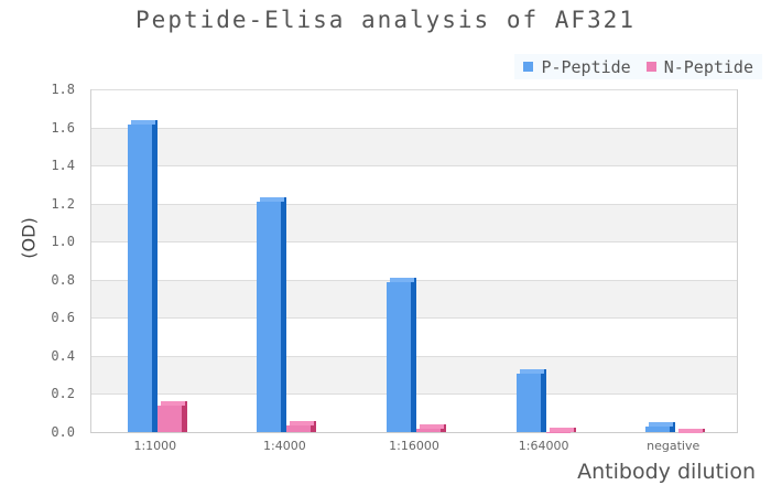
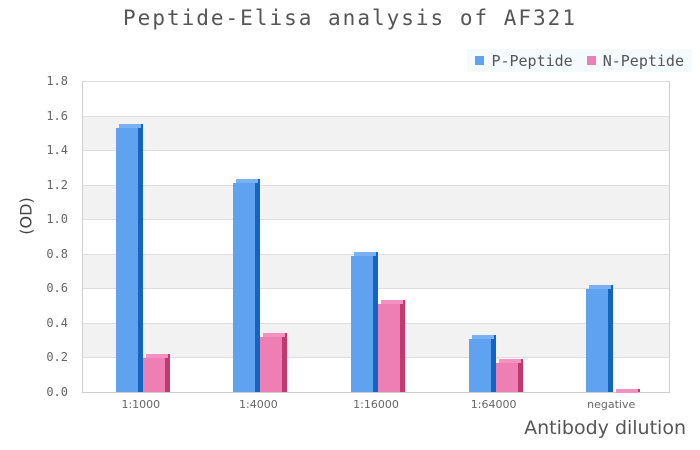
P-Peptide/1:1000: 1.64 -> 1.55
N-Peptide/1:1000: 0.16 -> 0.22
N-Peptide/1:4000: 0.06 -> 0.34
N-Peptide/1:16000: 0.04 -> 0.53
N-Peptide/1:64000: 0.03 -> 0.19
P-Peptide/negative: 0.05 -> 0.62
